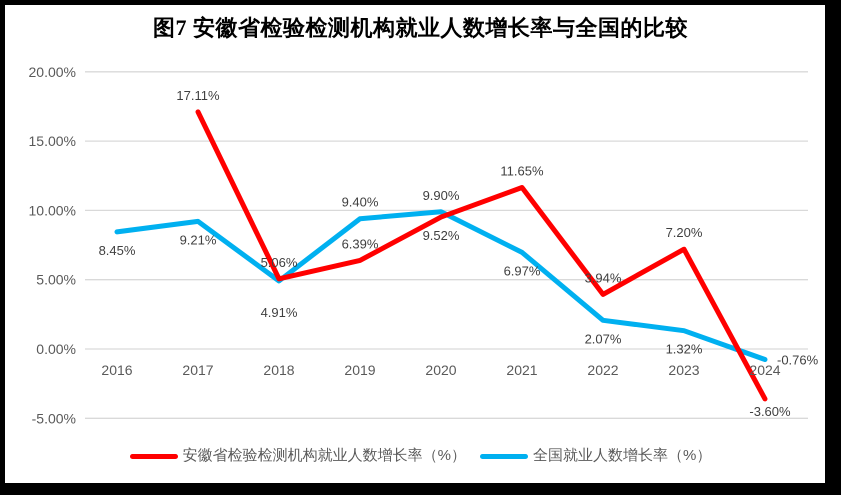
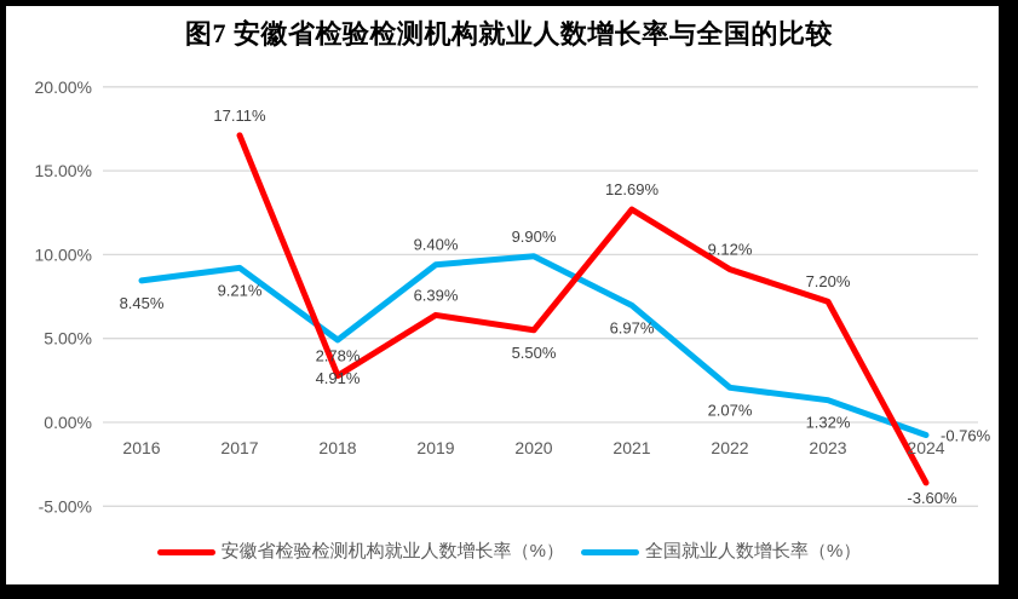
安徽省检验检测机构就业人数增长率（%）/2018: 5.06% -> 2.78%
安徽省检验检测机构就业人数增长率（%）/2020: 9.52% -> 5.50%
安徽省检验检测机构就业人数增长率（%）/2021: 11.65% -> 12.69%
安徽省检验检测机构就业人数增长率（%）/2022: 3.94% -> 9.12%
